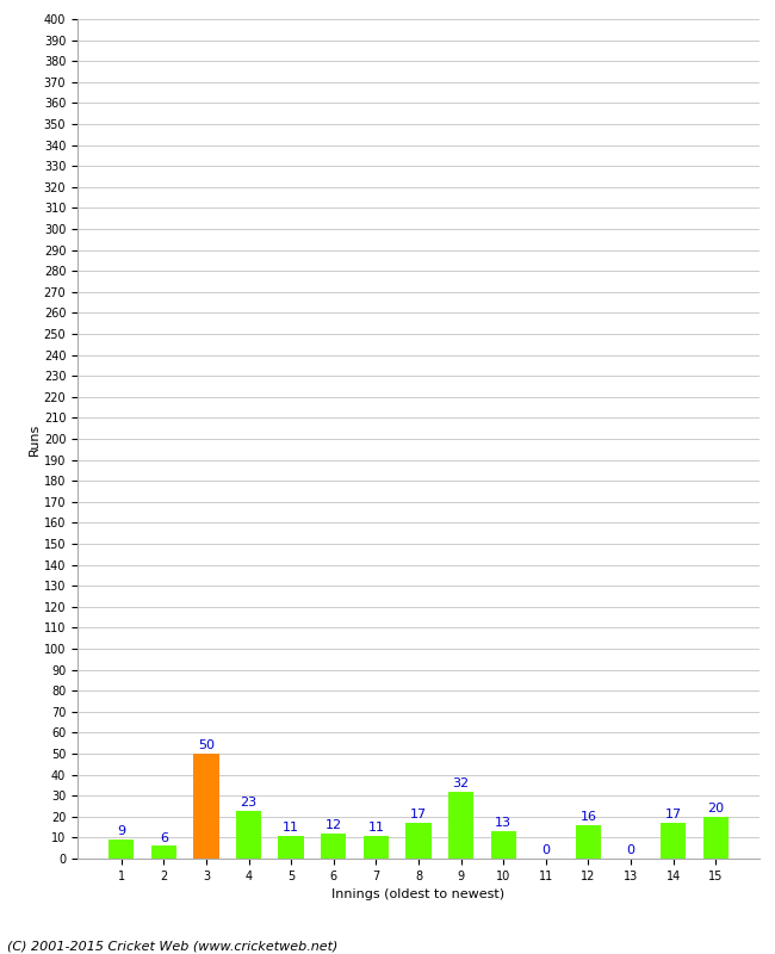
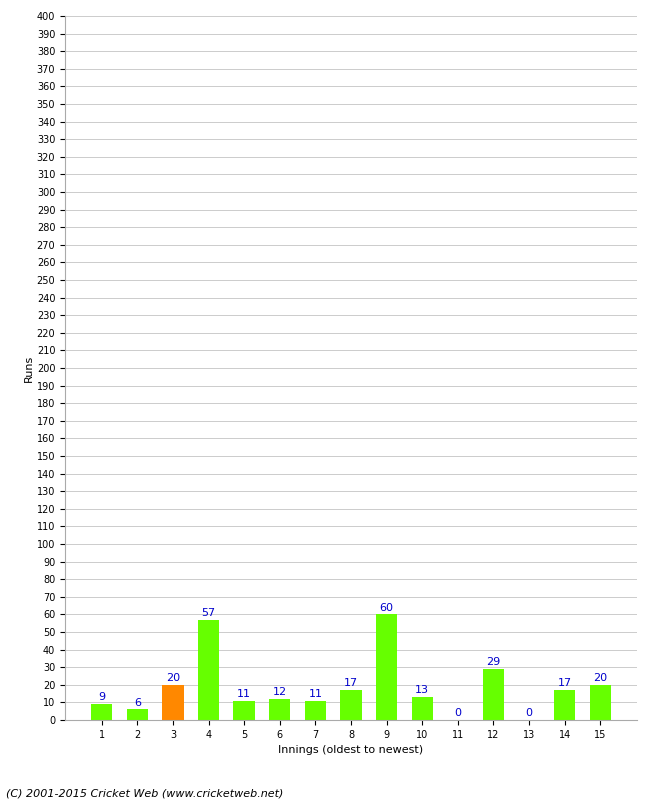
3: 50 -> 20
4: 23 -> 57
9: 32 -> 60
12: 16 -> 29
